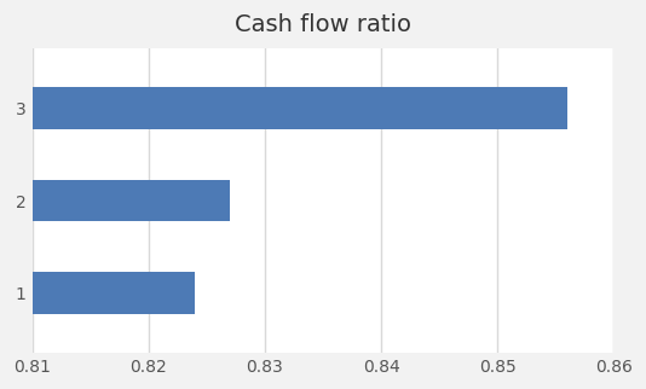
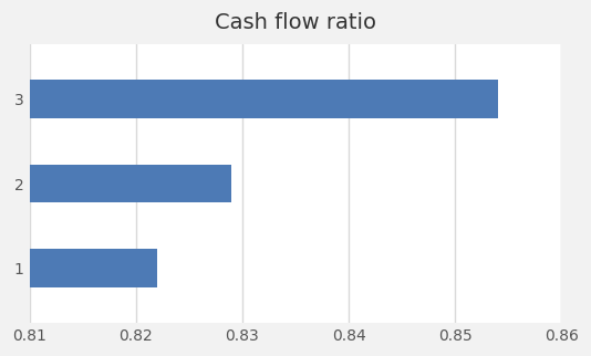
3: 0.856 -> 0.854
2: 0.827 -> 0.829
1: 0.824 -> 0.822
